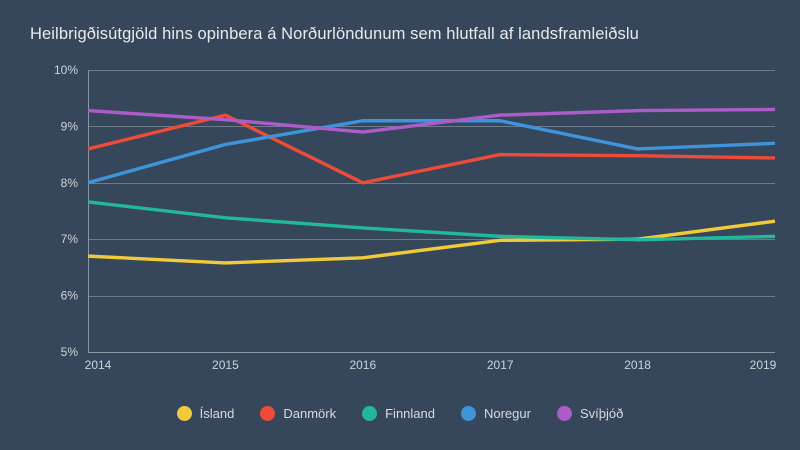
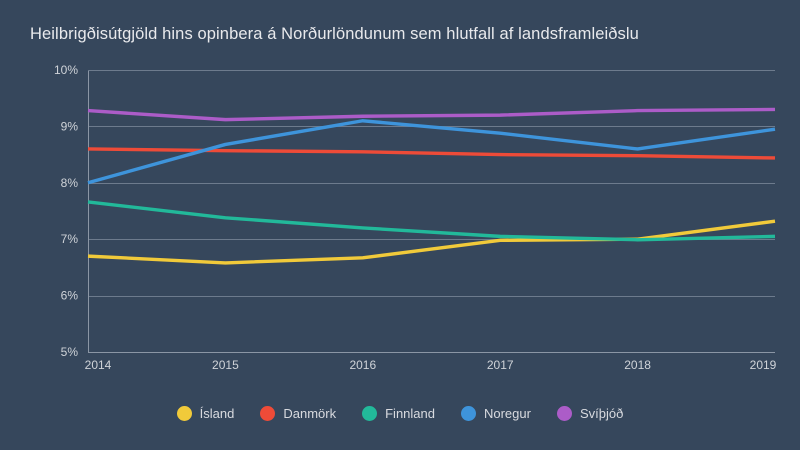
Danmörk/2015: 9.2% -> 8.6%
Danmörk/2016: 8.0% -> 8.6%
Svíþjóð/2016: 8.9% -> 9.2%
Noregur/2017: 9.1% -> 8.9%
Noregur/2019: 8.7% -> 8.9%
